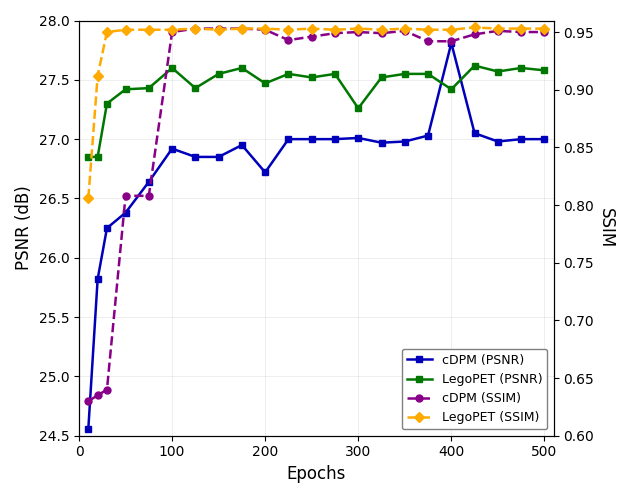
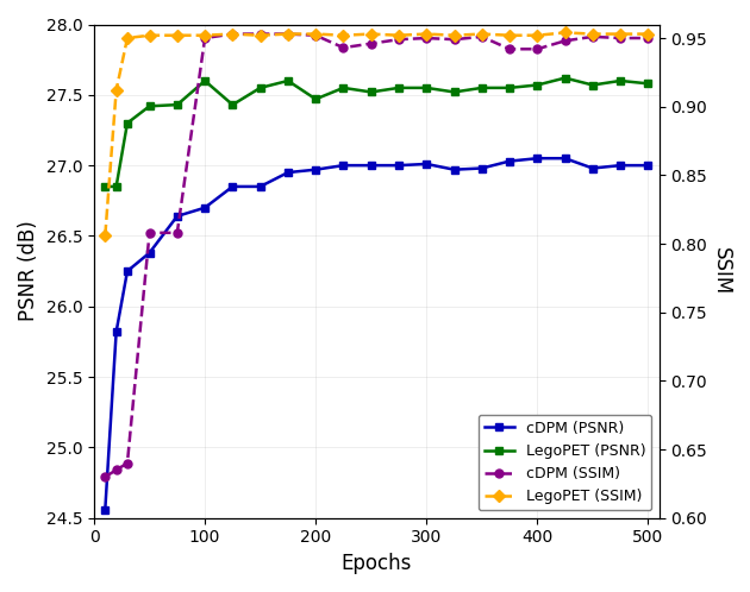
cDPM (PSNR)/100: 26.92 -> 26.70
cDPM (PSNR)/200: 26.72 -> 26.97
LegoPET (PSNR)/300: 27.26 -> 27.55
cDPM (PSNR)/400: 27.81 -> 27.05
LegoPET (PSNR)/400: 27.42 -> 27.57
